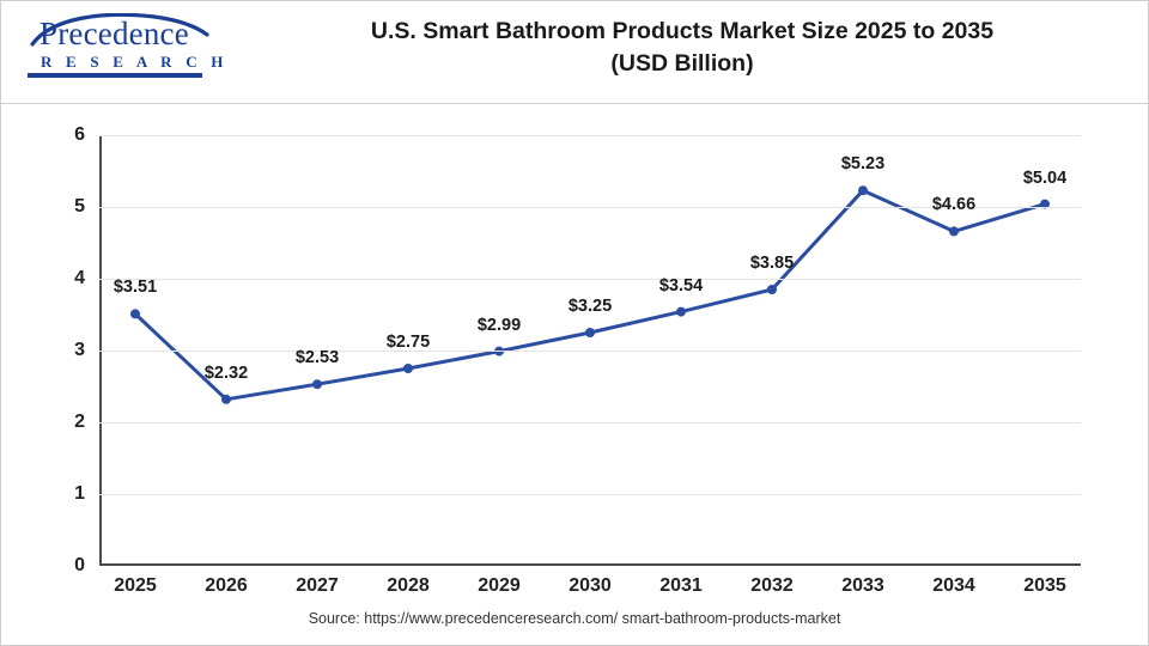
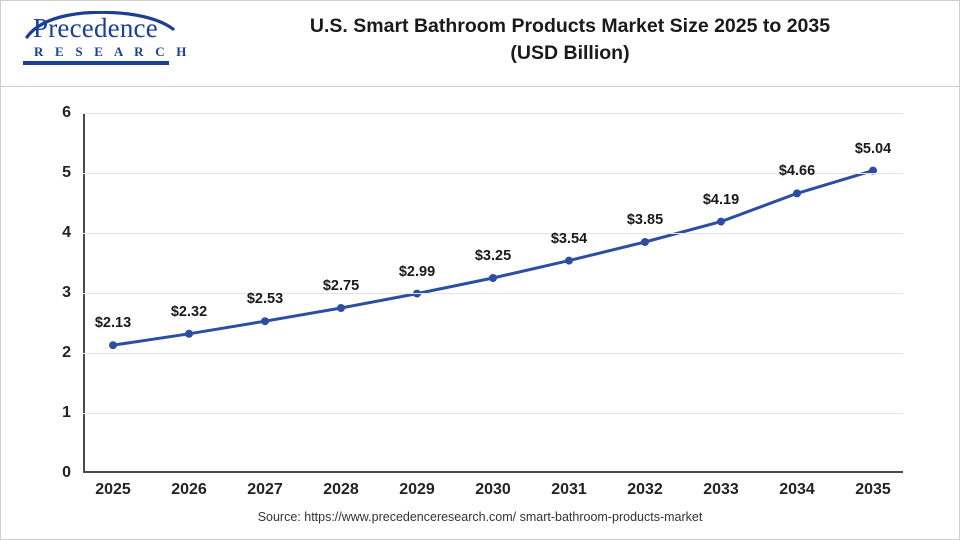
2025: $3.51 -> $2.13
2033: $5.23 -> $4.19
